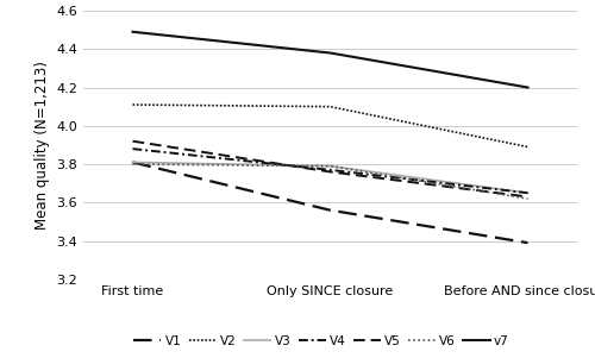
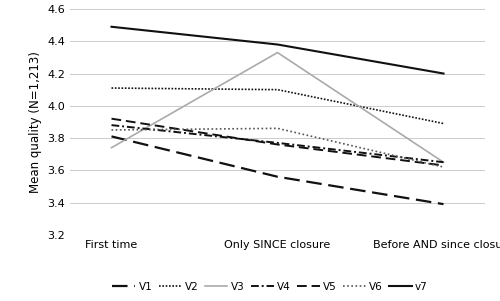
V3/First time: 3.81 -> 3.74
V6/First time: 3.80 -> 3.85
V3/Only SINCE closure: 3.79 -> 4.33
V6/Only SINCE closure: 3.79 -> 3.86
